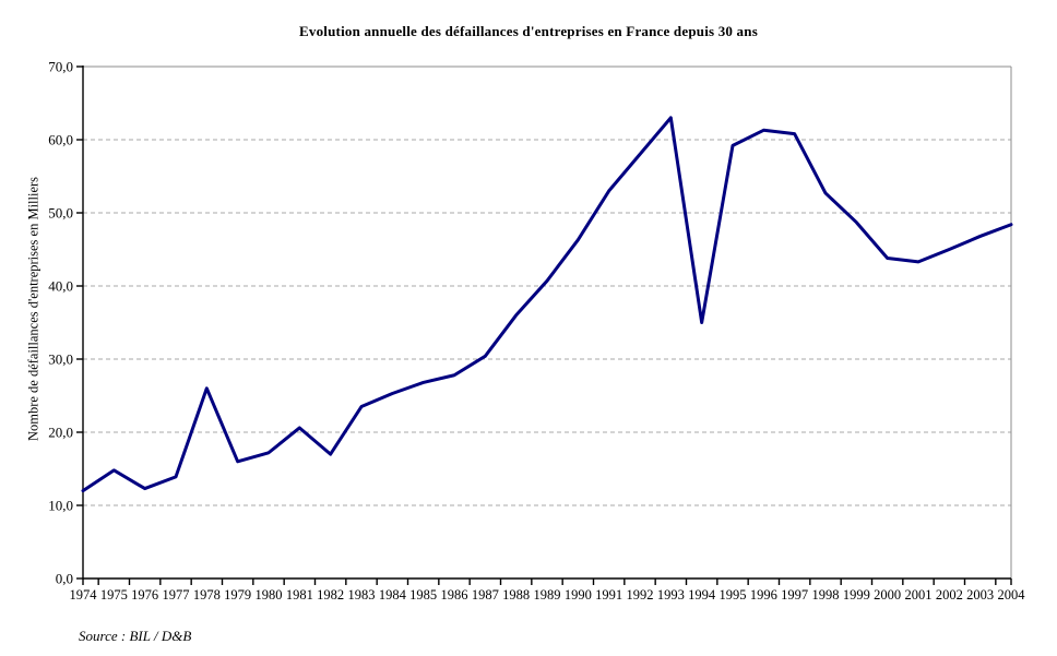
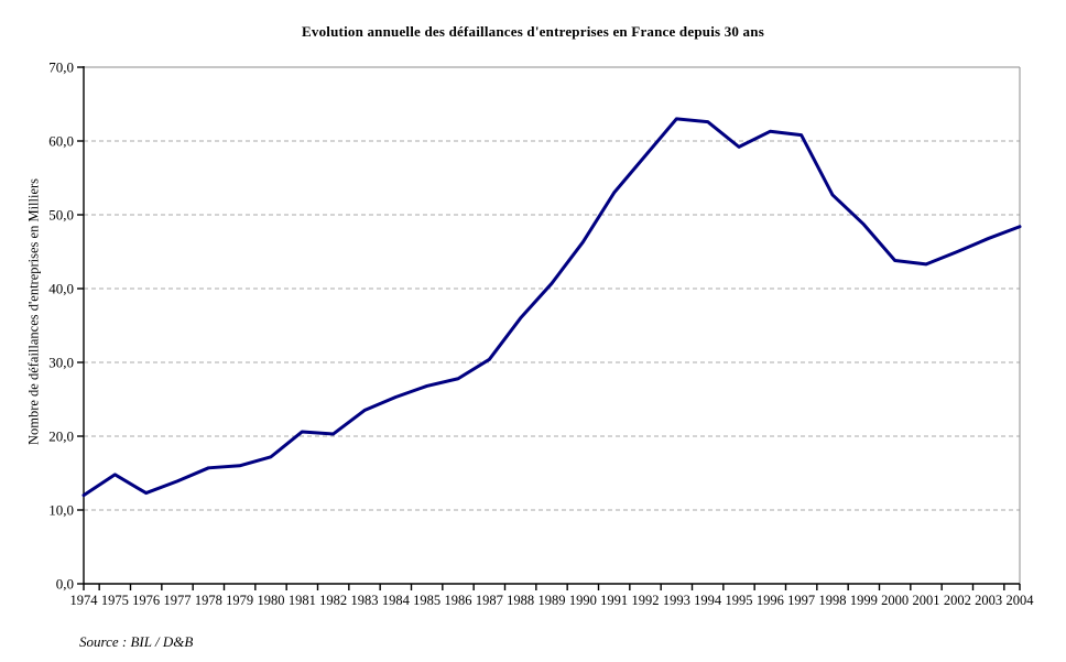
1978: 26 -> 16
1982: 17 -> 20
1994: 35 -> 63
